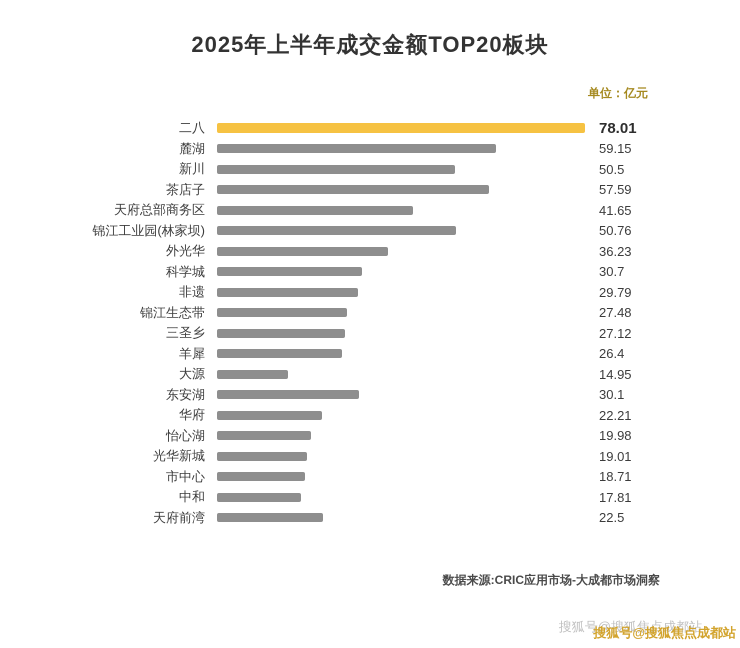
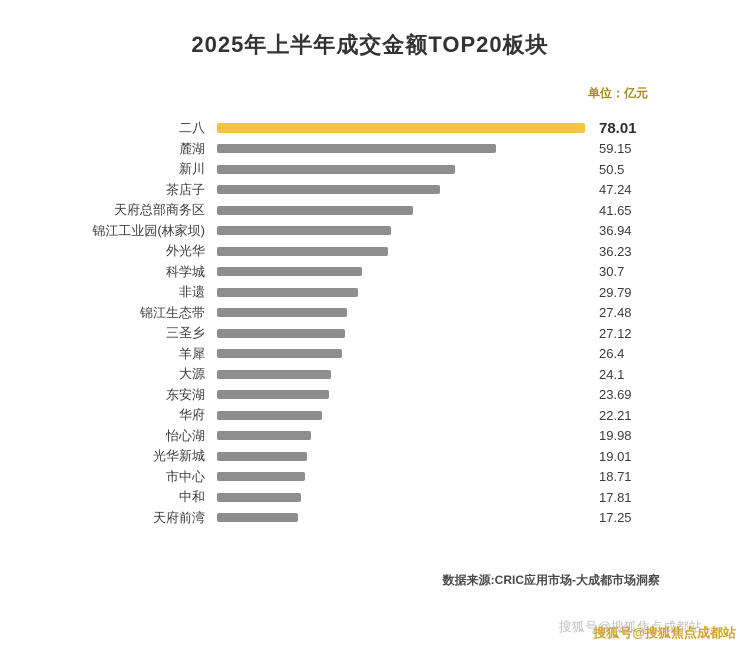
茶店子: 57.59 -> 47.24
锦江工业园(林家坝): 50.76 -> 36.94
大源: 14.95 -> 24.1
东安湖: 30.1 -> 23.69
天府前湾: 22.5 -> 17.25
